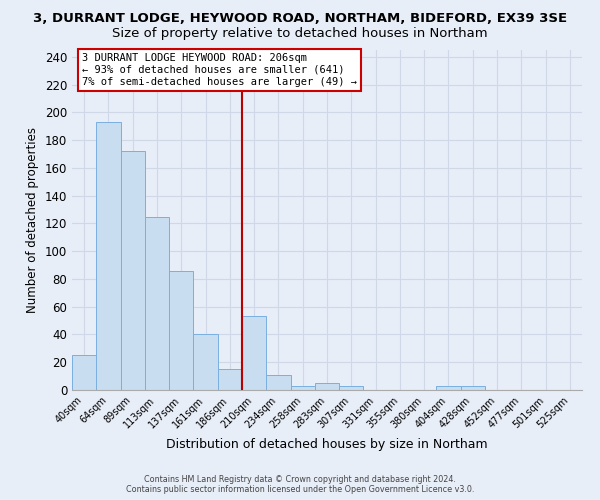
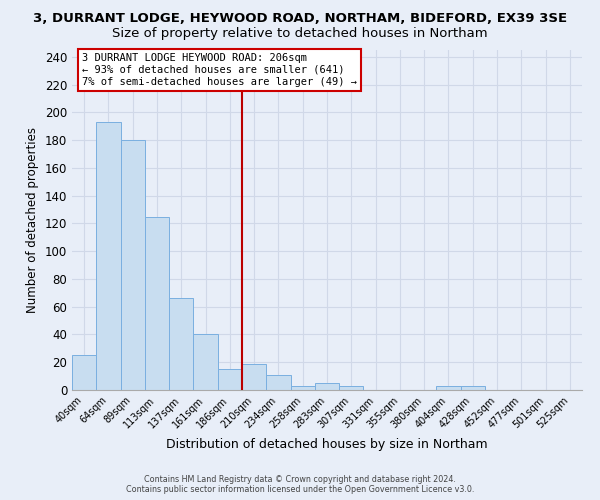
89sqm: 172 -> 180
137sqm: 86 -> 66
210sqm: 53 -> 19
